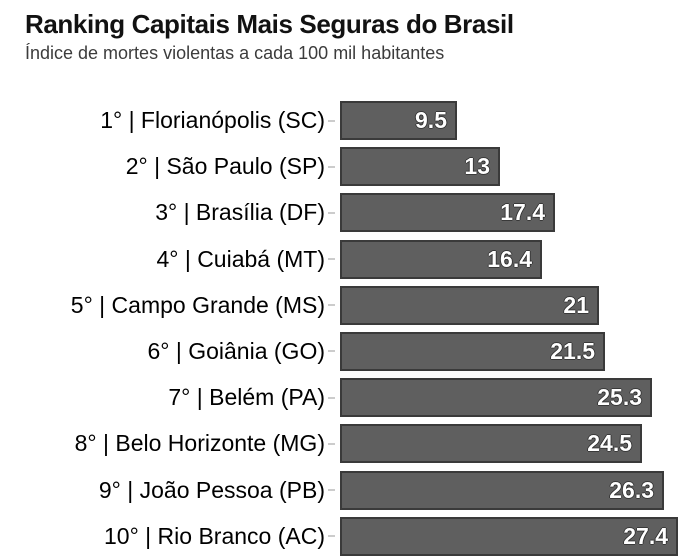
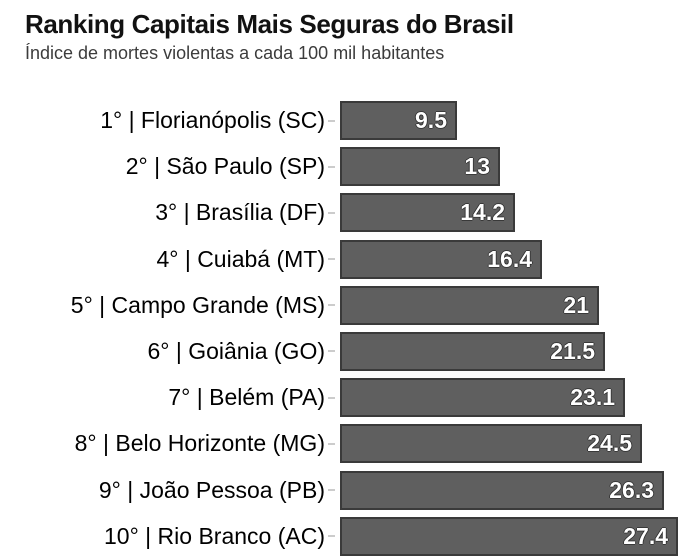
3° | Brasília (DF): 17.4 -> 14.2
7° | Belém (PA): 25.3 -> 23.1
